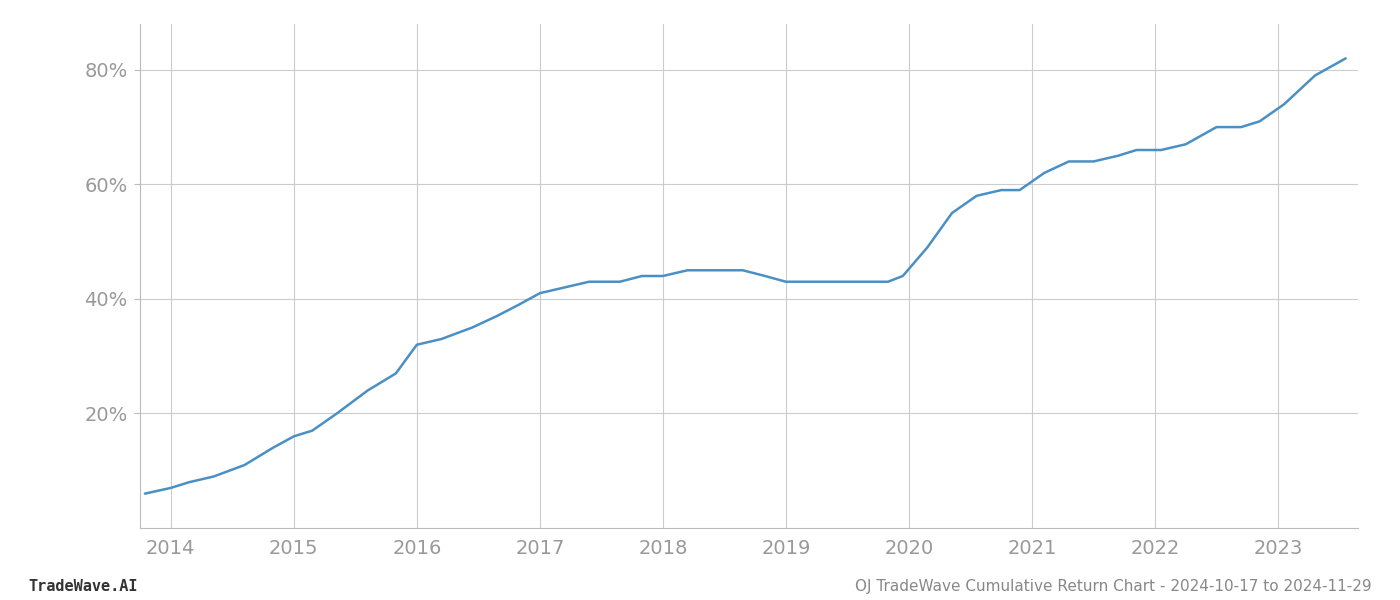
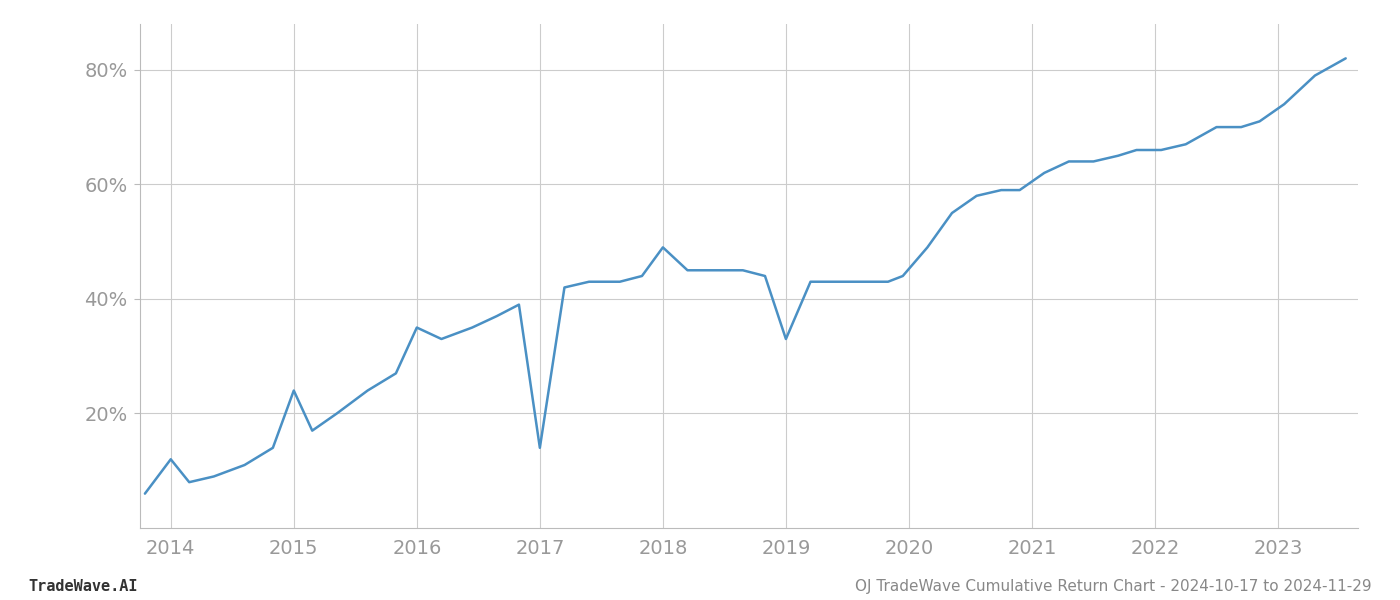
2014: 7% -> 12%
2015: 16% -> 24%
2016: 32% -> 35%
2017: 41% -> 14%
2018: 44% -> 49%
2019: 43% -> 33%
